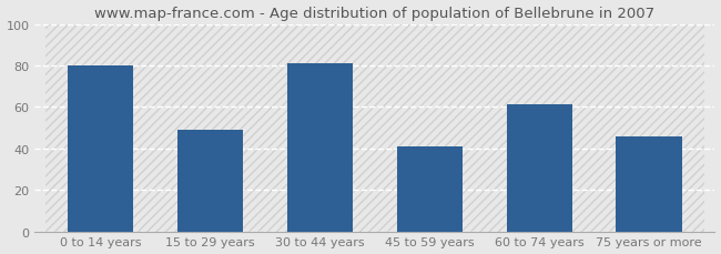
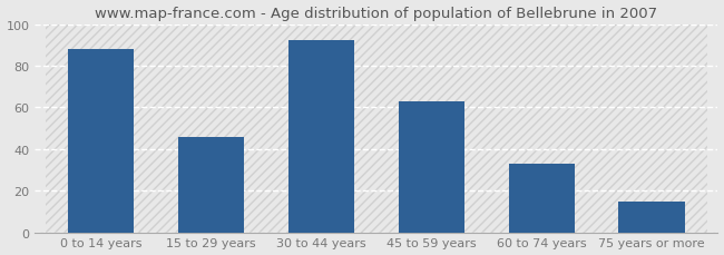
0 to 14 years: 80 -> 88
15 to 29 years: 49 -> 46
30 to 44 years: 81 -> 92
45 to 59 years: 41 -> 63
60 to 74 years: 61 -> 33
75 years or more: 46 -> 15
